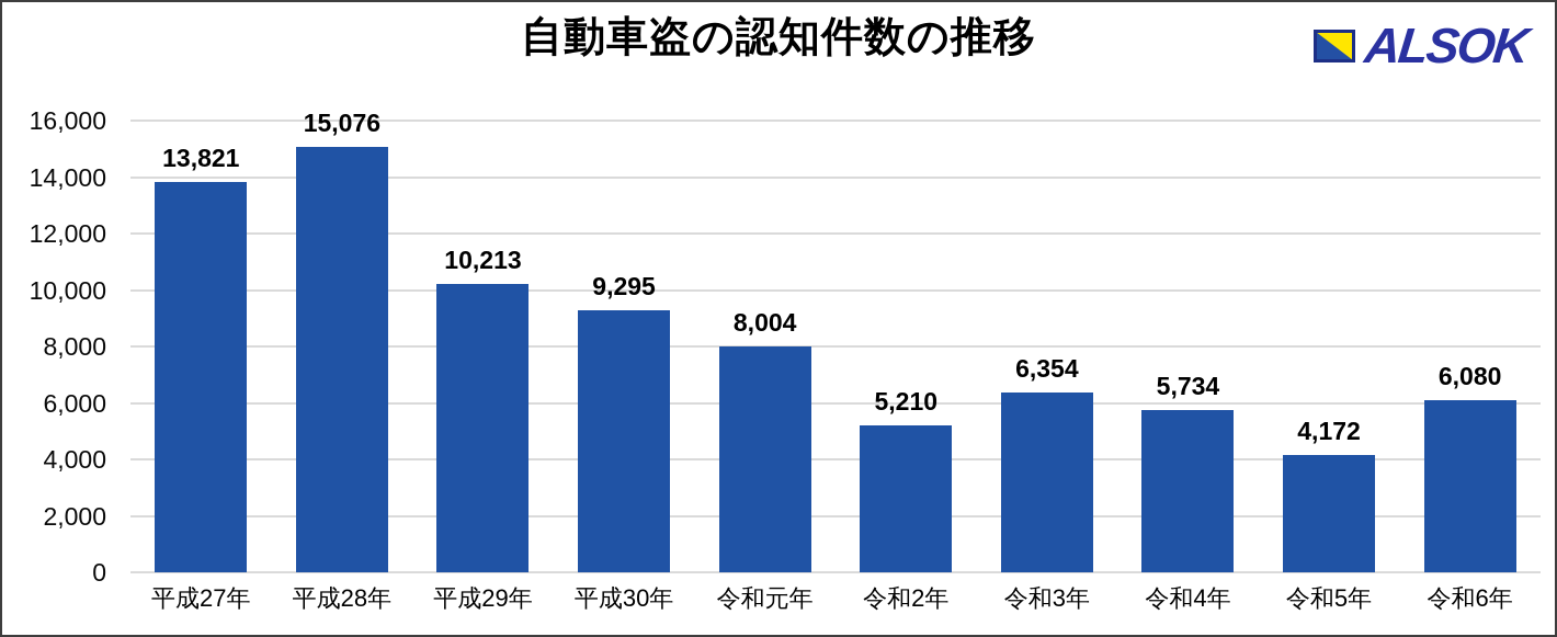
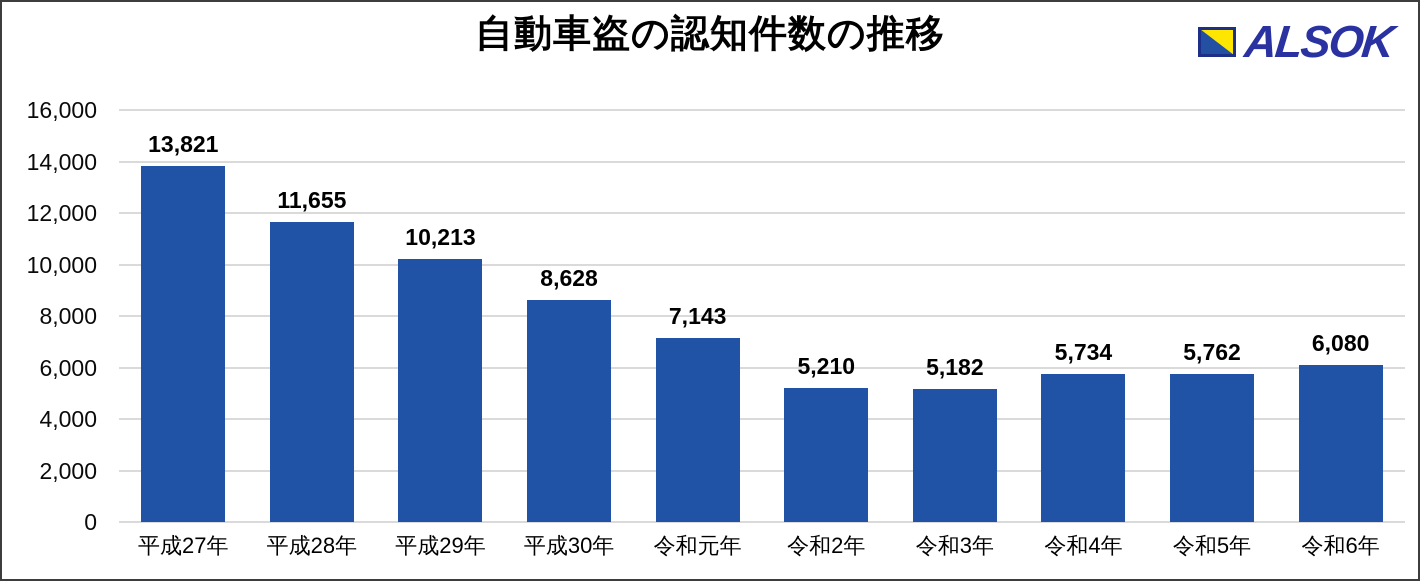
平成28年: 15,076 -> 11,655
平成30年: 9,295 -> 8,628
令和元年: 8,004 -> 7,143
令和3年: 6,354 -> 5,182
令和5年: 4,172 -> 5,762
